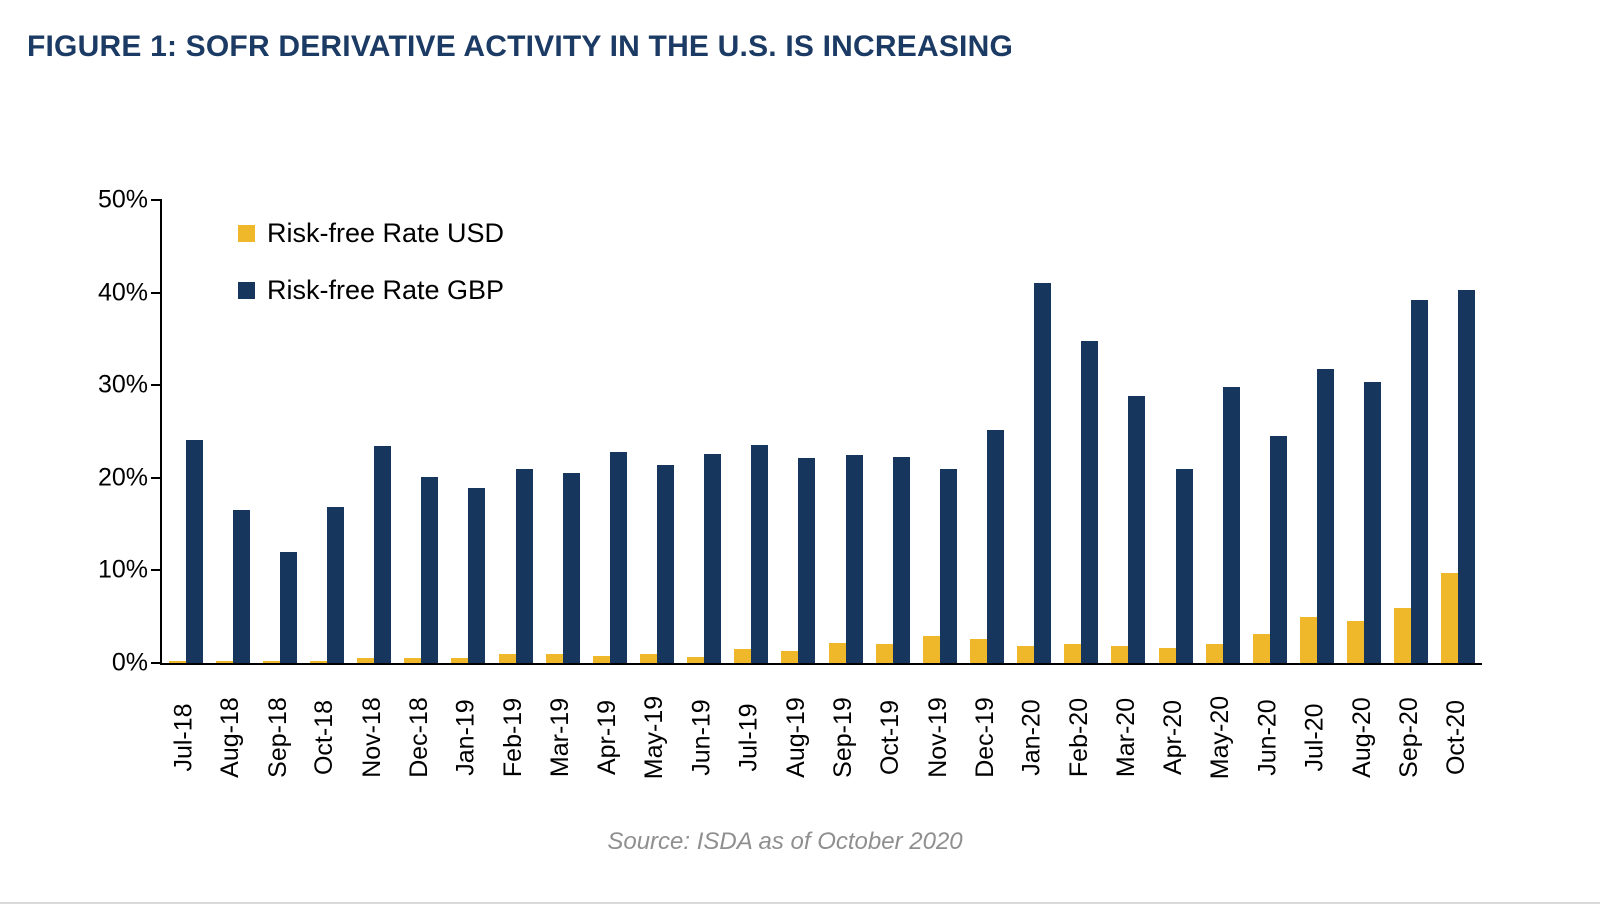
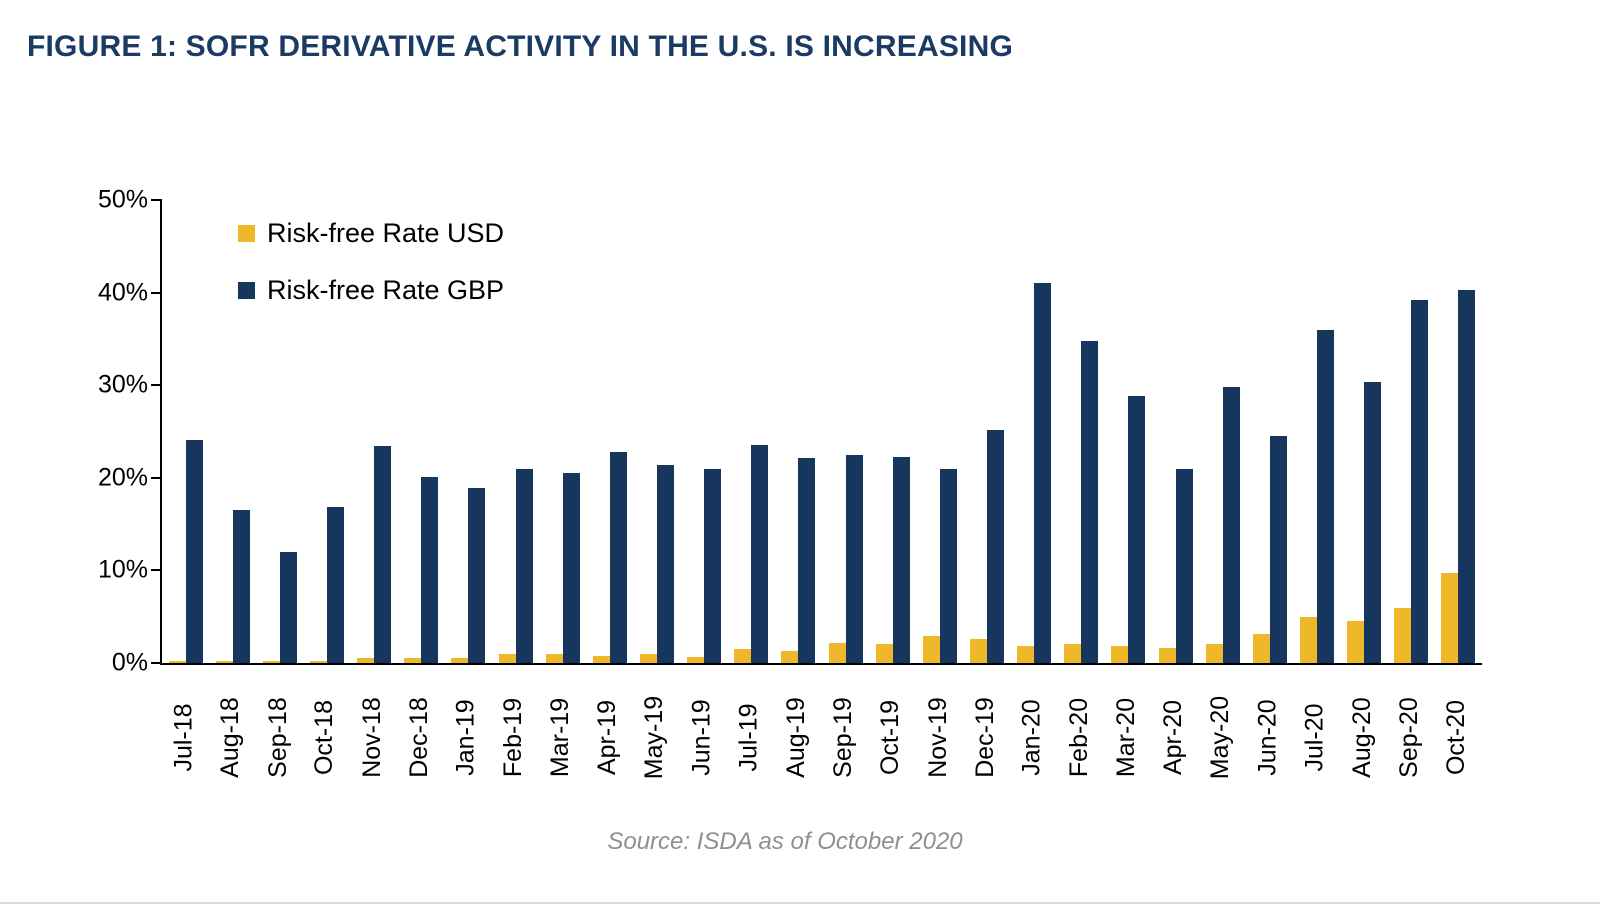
Risk-free Rate GBP/Jun-19: 23% -> 21%
Risk-free Rate GBP/Jul-20: 32% -> 36%
